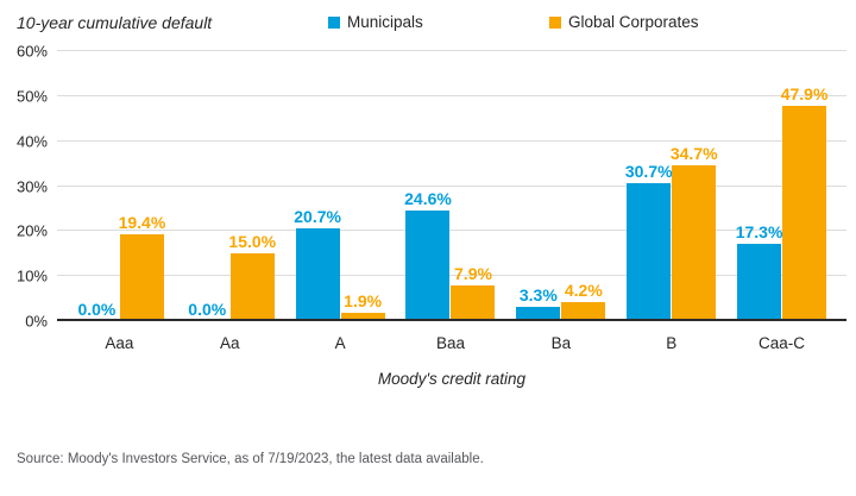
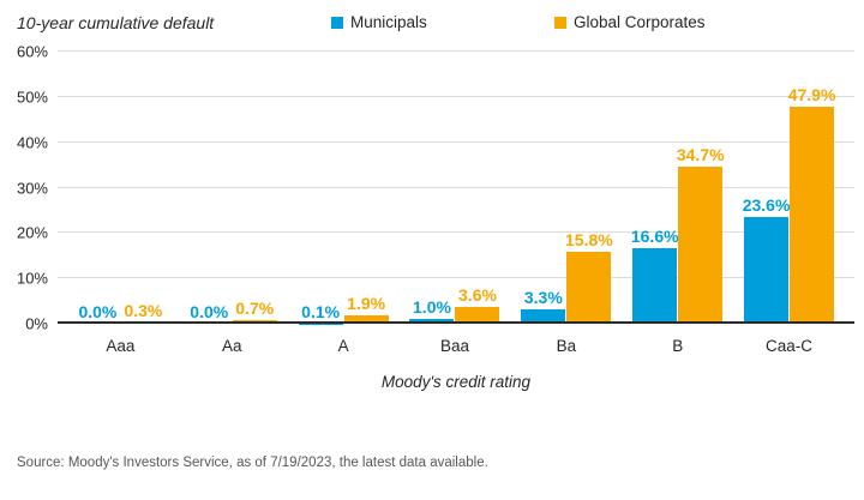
Global Corporates/Aaa: 19.4% -> 0.3%
Global Corporates/Aa: 15.0% -> 0.7%
Municipals/A: 20.7% -> 0.1%
Municipals/Baa: 24.6% -> 1.0%
Global Corporates/Baa: 7.9% -> 3.6%
Global Corporates/Ba: 4.2% -> 15.8%
Municipals/B: 30.7% -> 16.6%
Municipals/Caa-C: 17.3% -> 23.6%
